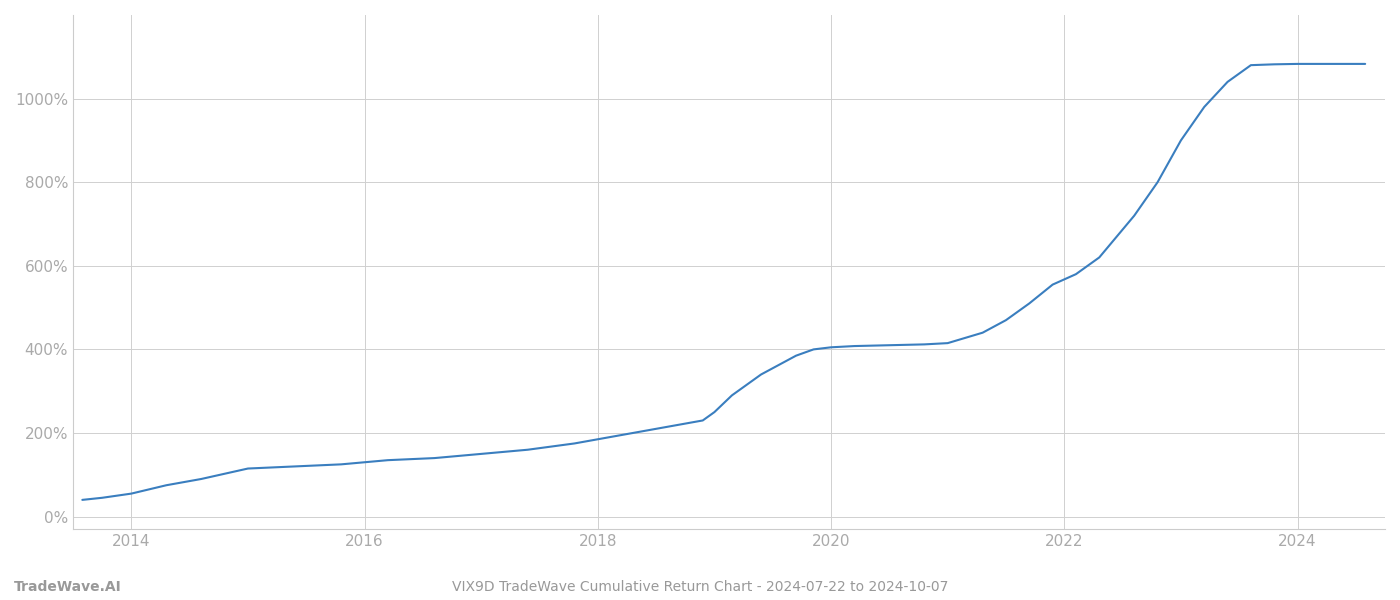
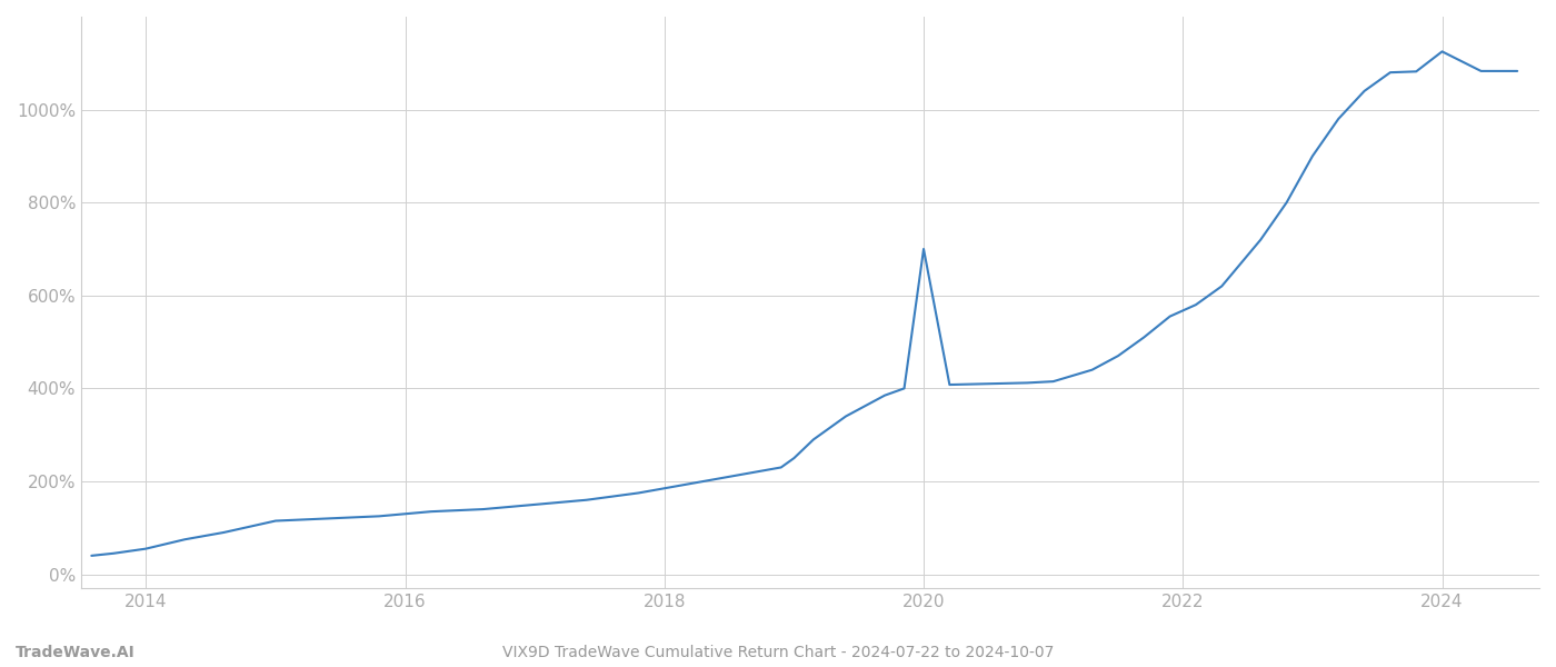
2020: 405% -> 700%
2024: 1083% -> 1125%
